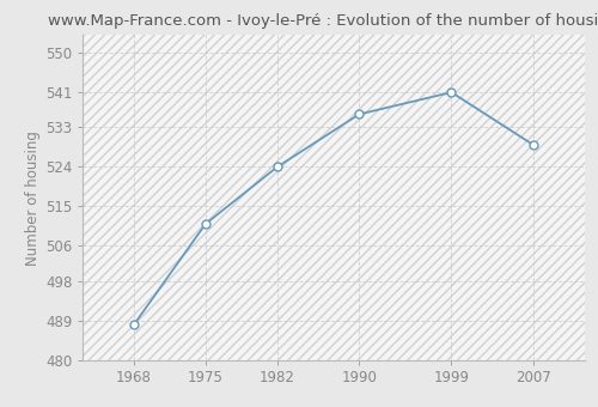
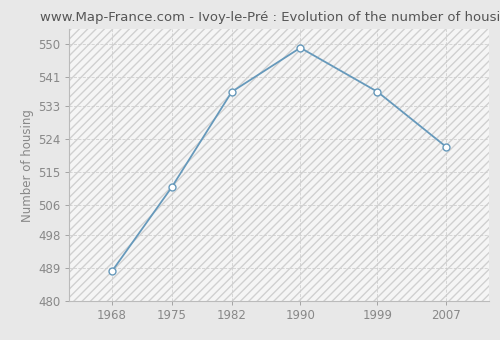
1982: 524 -> 537
1990: 536 -> 549
1999: 541 -> 537
2007: 529 -> 522
